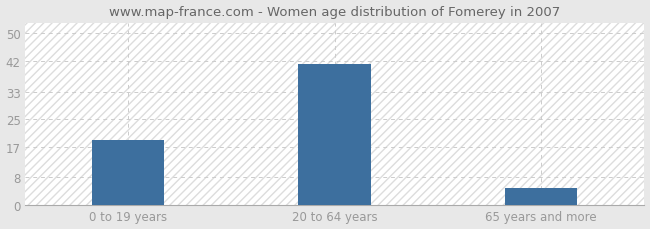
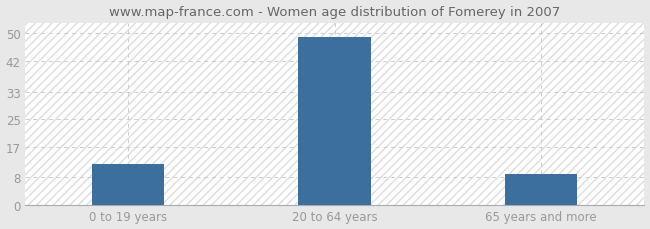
0 to 19 years: 19 -> 12
20 to 64 years: 41 -> 49
65 years and more: 5 -> 9
